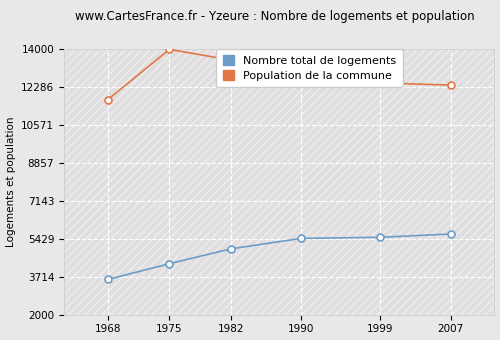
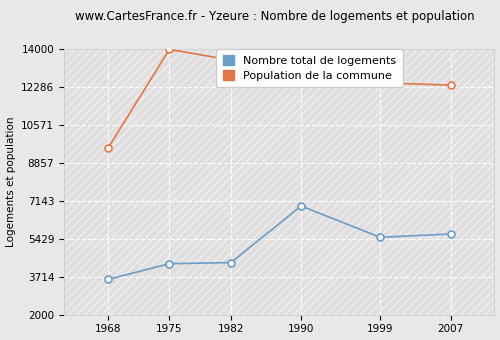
Population de la commune/1968: 11700 -> 9500
Nombre total de logements/1982: 4970 -> 4350
Nombre total de logements/1990: 5440 -> 6900
